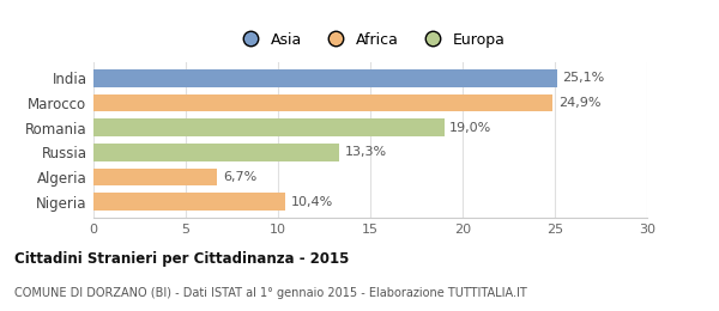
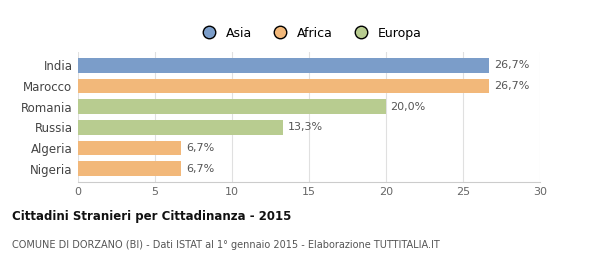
India: 25,1% -> 26,7%
Marocco: 24,9% -> 26,7%
Romania: 19,0% -> 20,0%
Nigeria: 10,4% -> 6,7%
